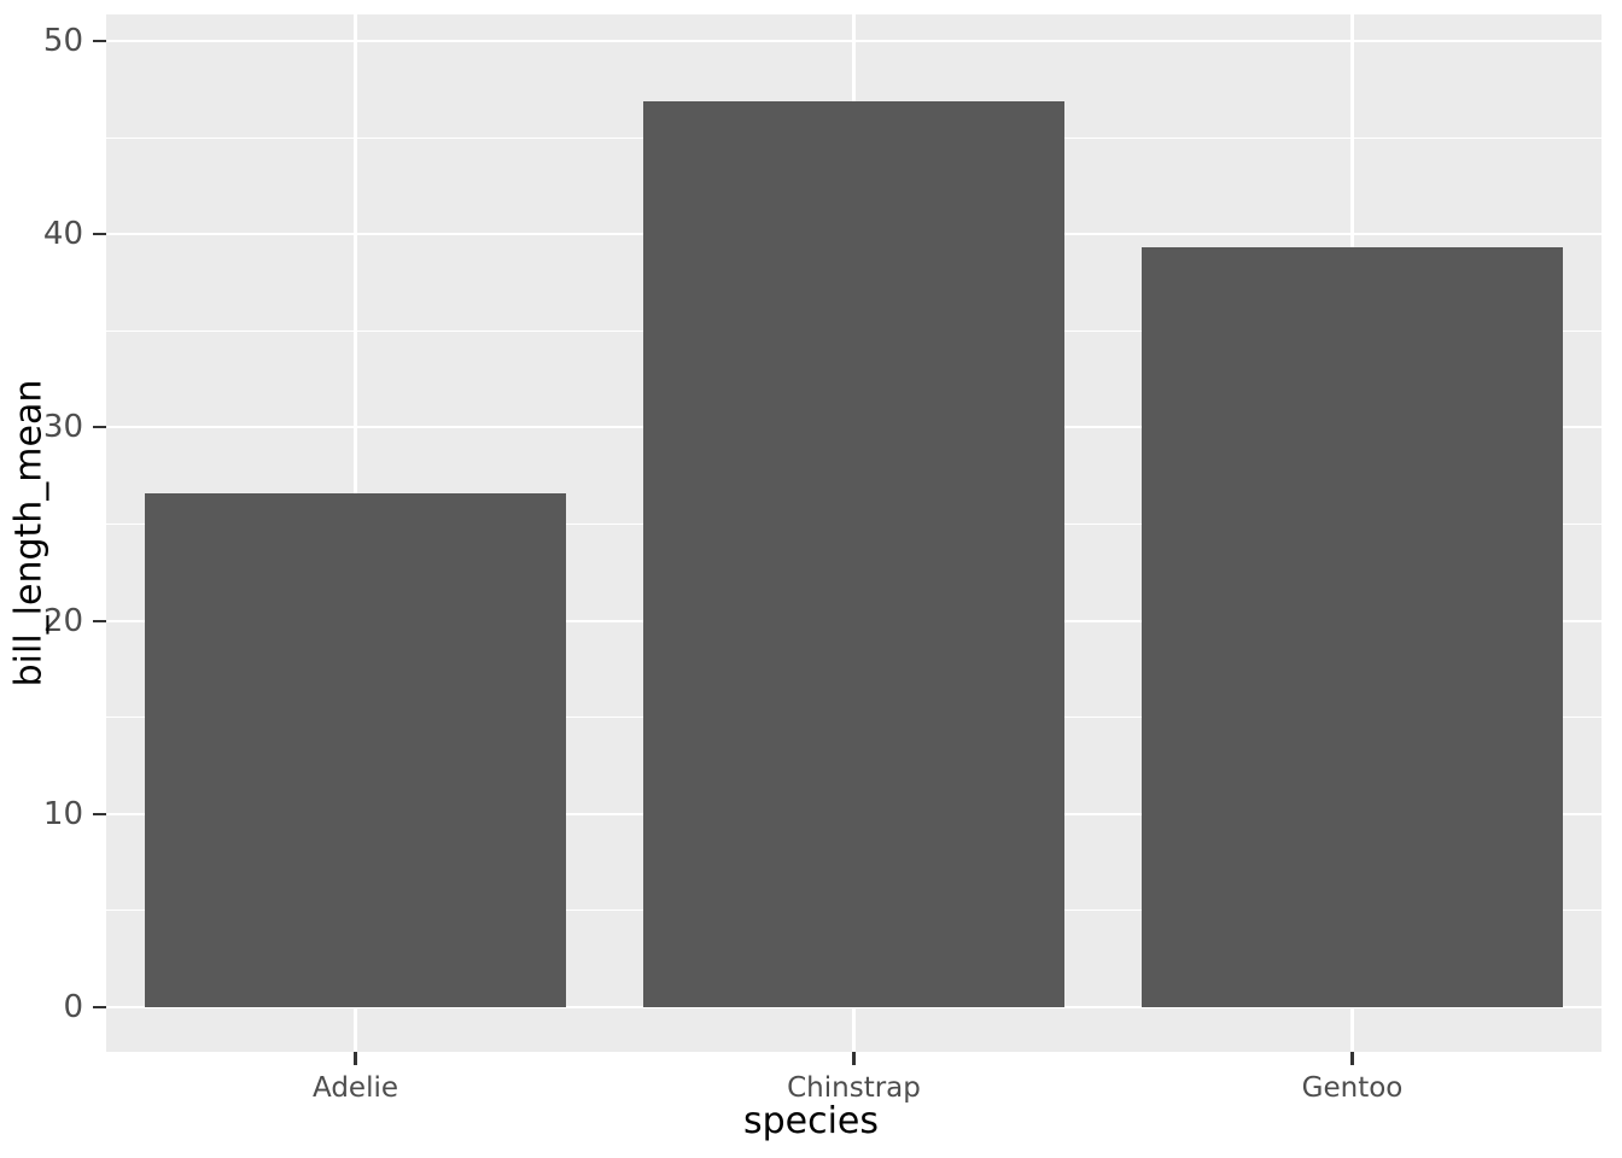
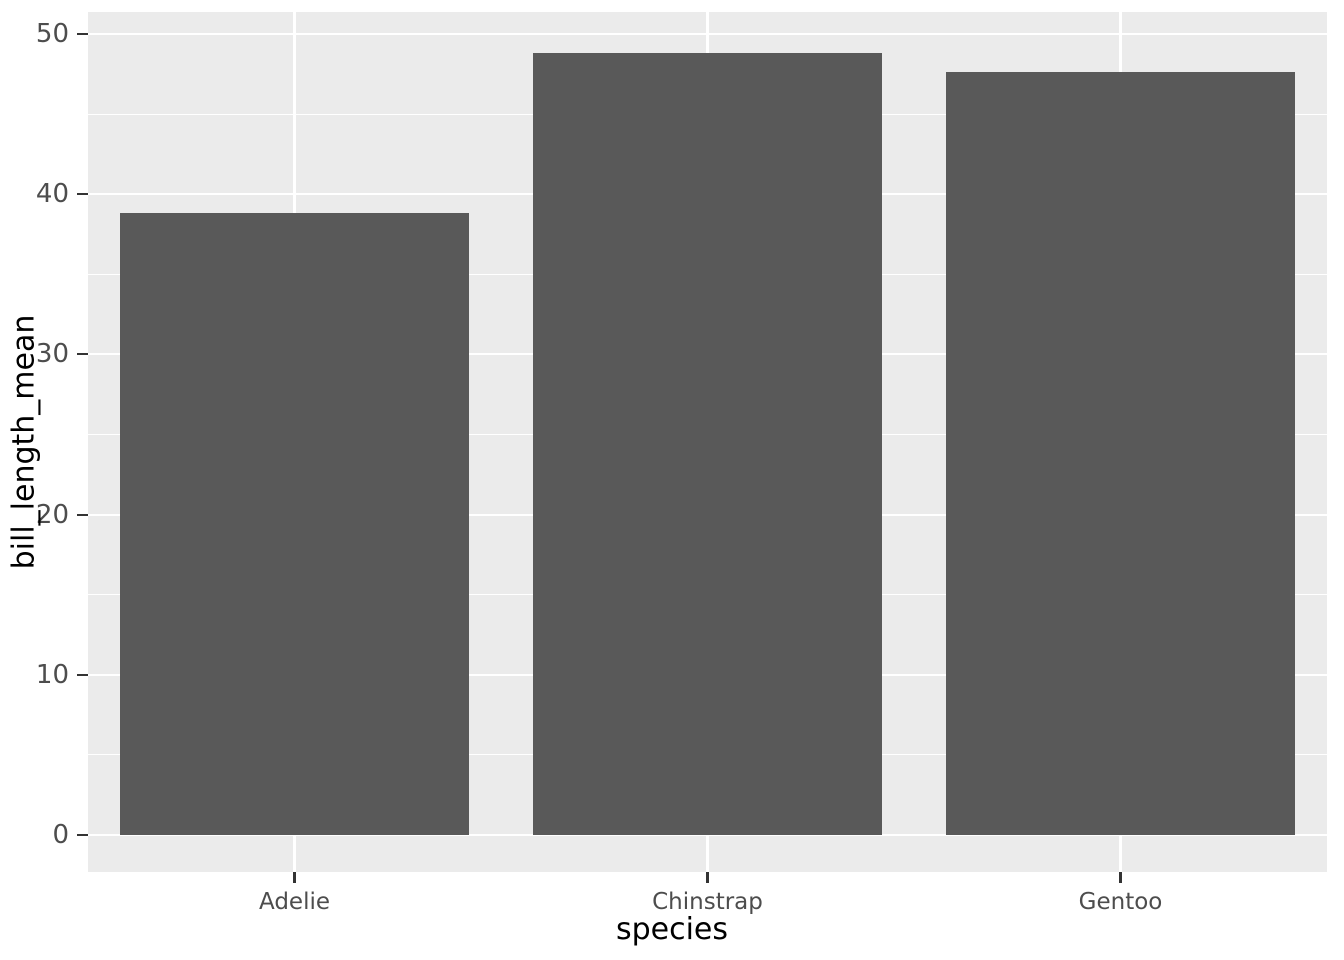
Adelie: 26.6 -> 38.8
Chinstrap: 46.9 -> 48.8
Gentoo: 39.3 -> 47.6
